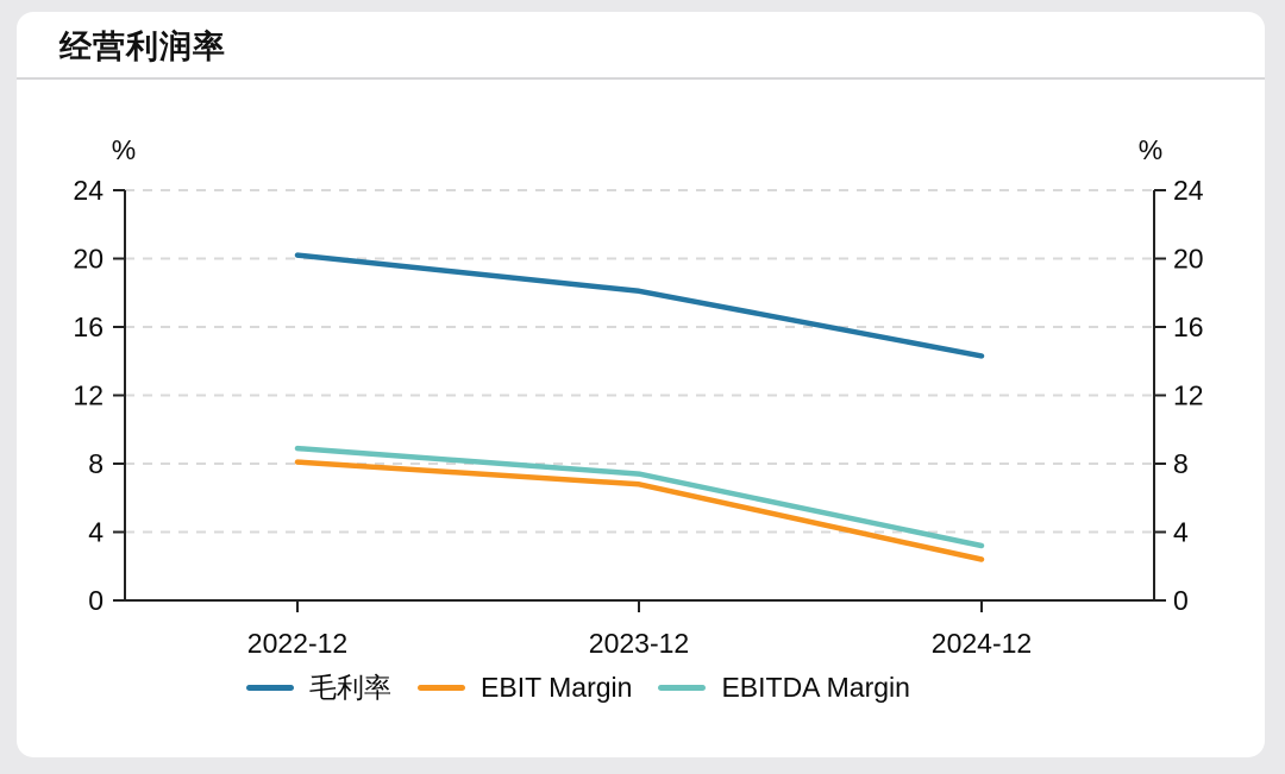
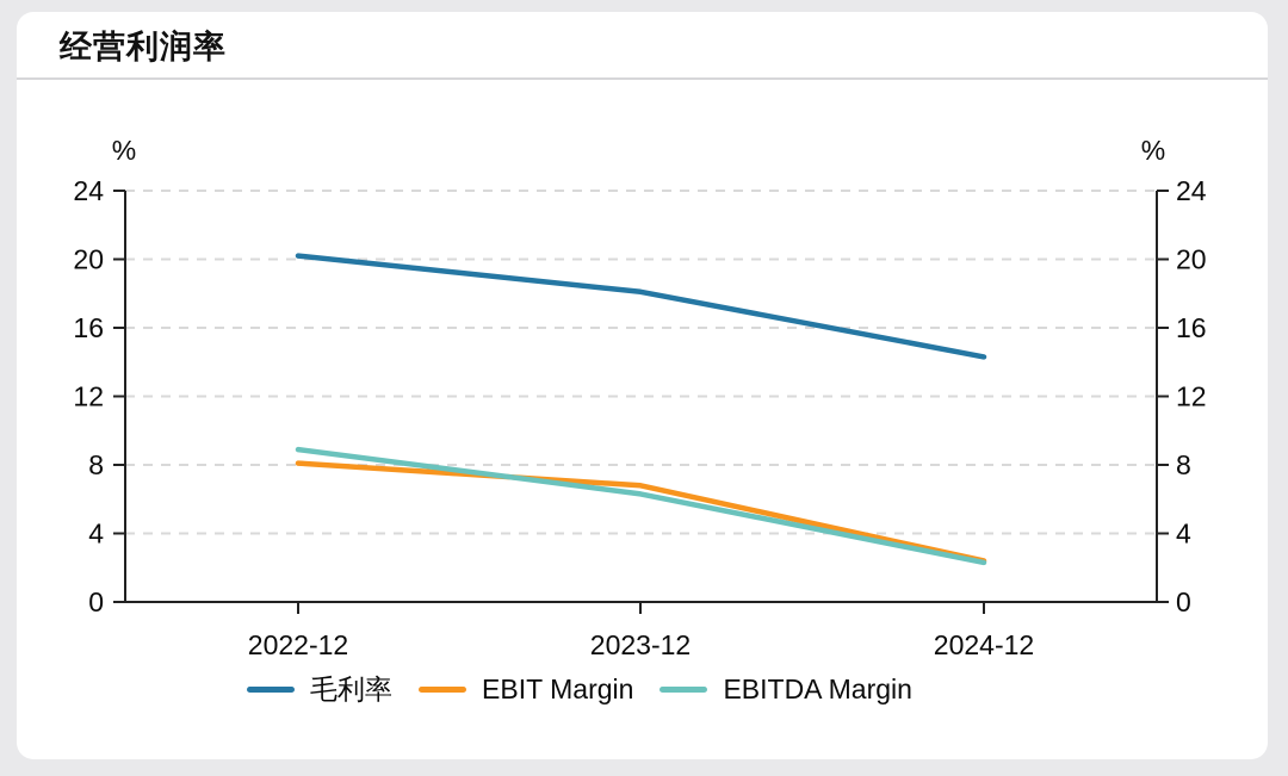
EBITDA Margin/2023-12: 7.4 -> 6.3
EBITDA Margin/2024-12: 3.2 -> 2.3
